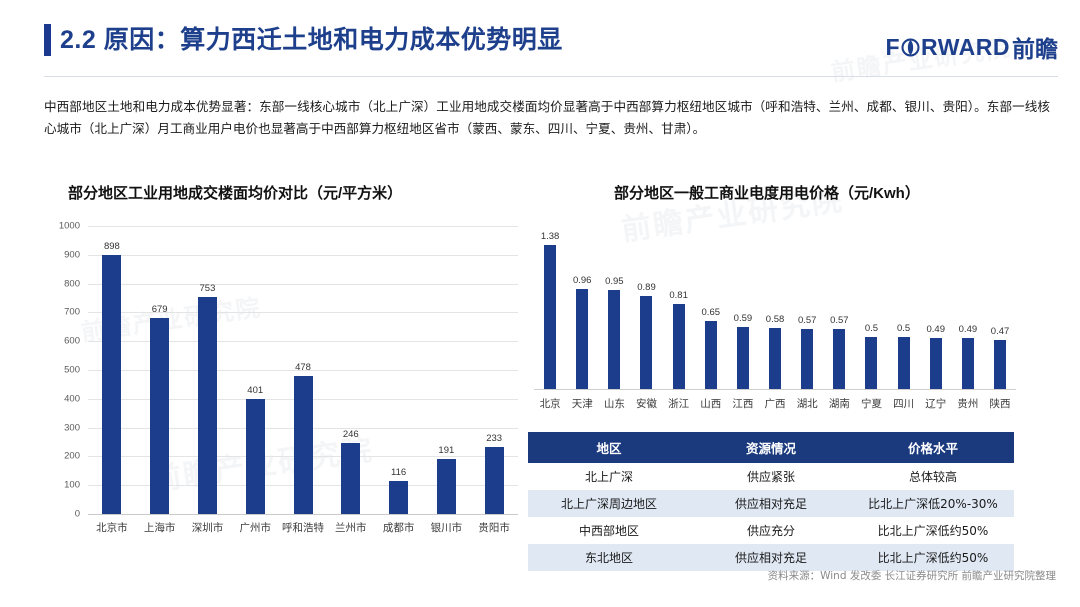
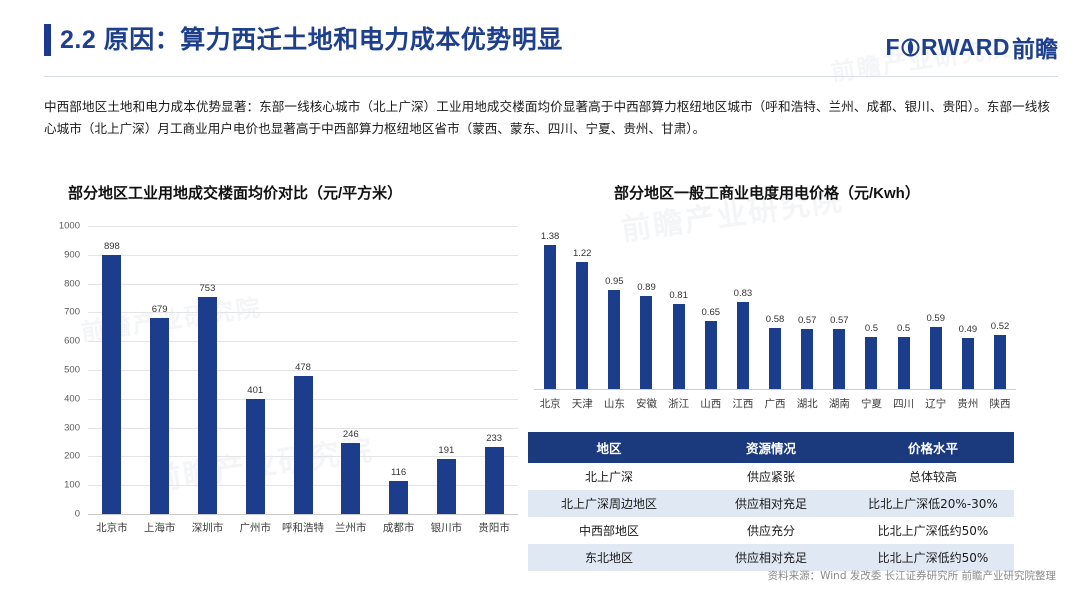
部分地区一般工商业电度用电价格（元/Kwh）/天津: 0.96 -> 1.22
部分地区一般工商业电度用电价格（元/Kwh）/江西: 0.59 -> 0.83
部分地区一般工商业电度用电价格（元/Kwh）/辽宁: 0.49 -> 0.59
部分地区一般工商业电度用电价格（元/Kwh）/陕西: 0.47 -> 0.52
